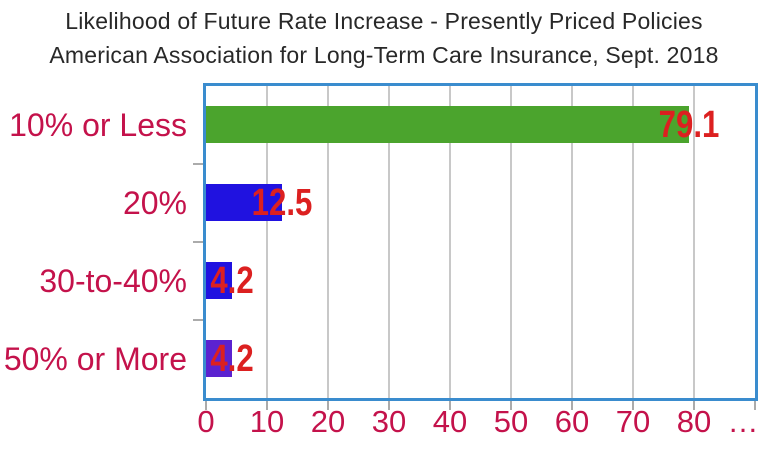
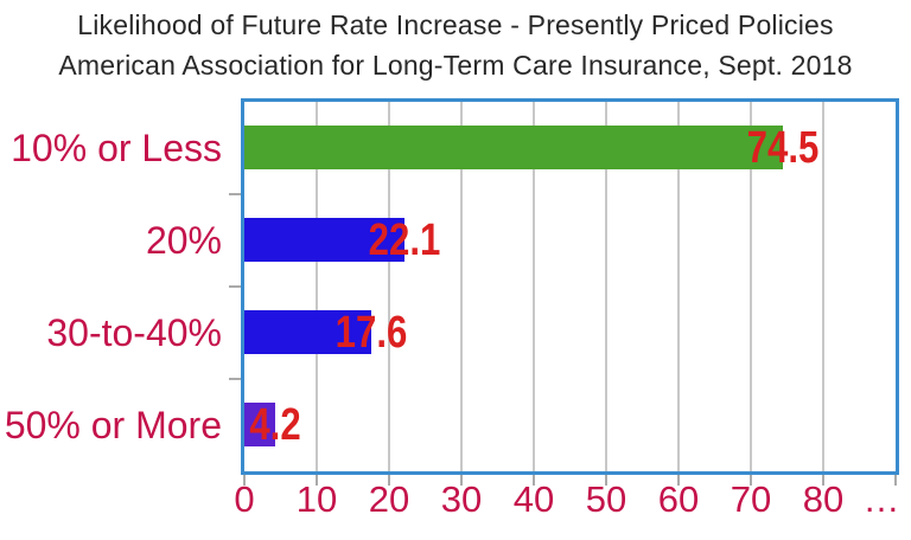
10% or Less: 79.1 -> 74.5
20%: 12.5 -> 22.1
30-to-40%: 4.2 -> 17.6
